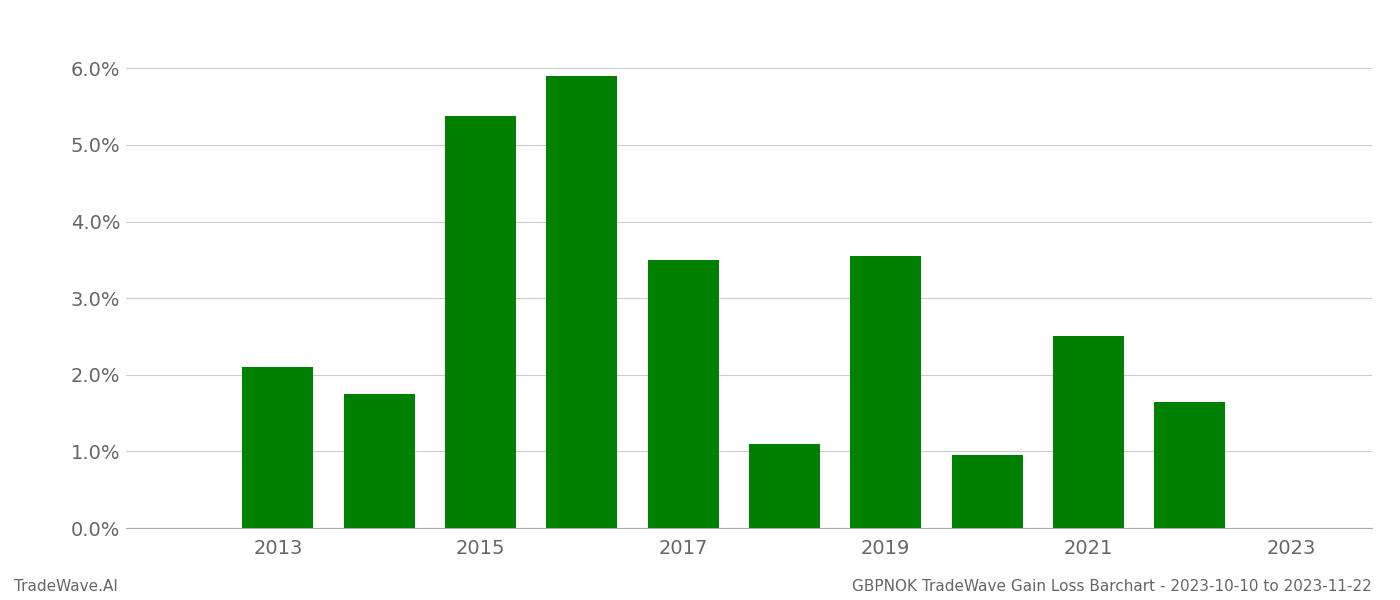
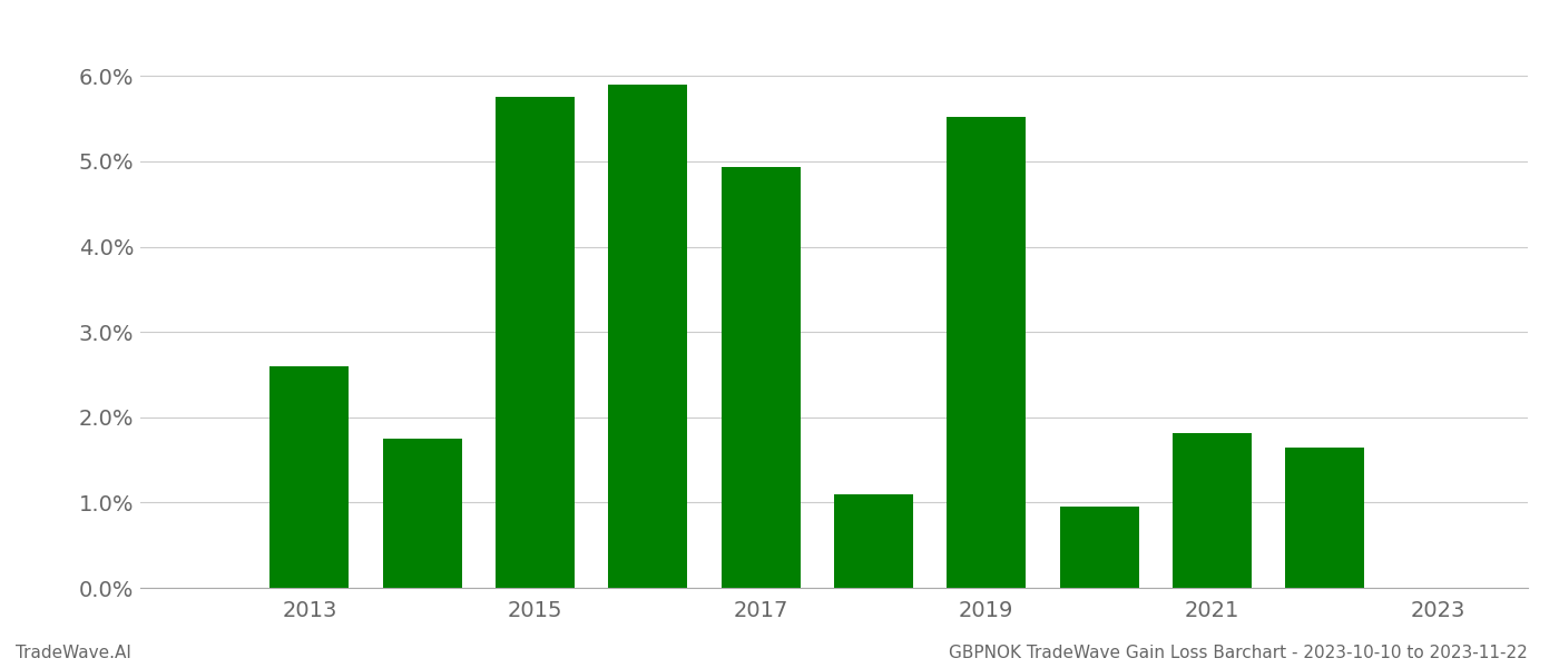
2013: 2.10% -> 2.60%
2015: 5.38% -> 5.76%
2017: 3.50% -> 4.94%
2019: 3.55% -> 5.52%
2021: 2.50% -> 1.82%
